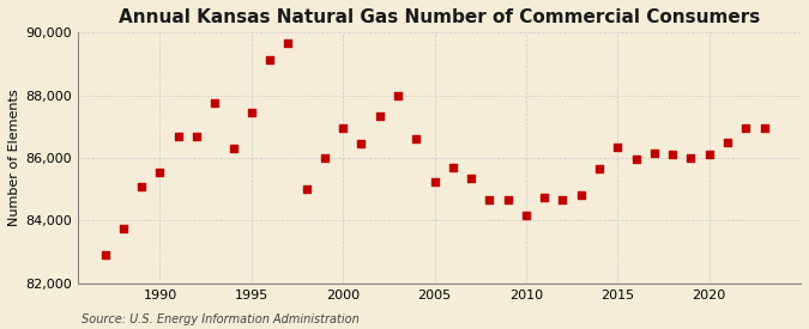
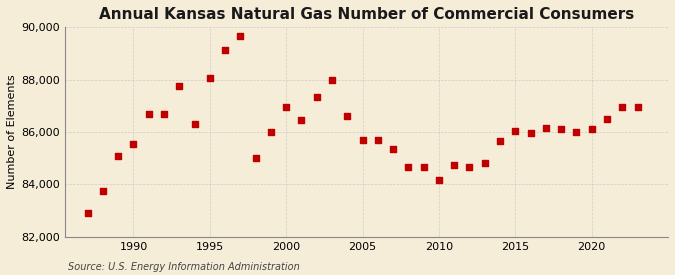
1995: 87,450 -> 88,050
2005: 85,250 -> 85,700
2015: 86,350 -> 86,050
